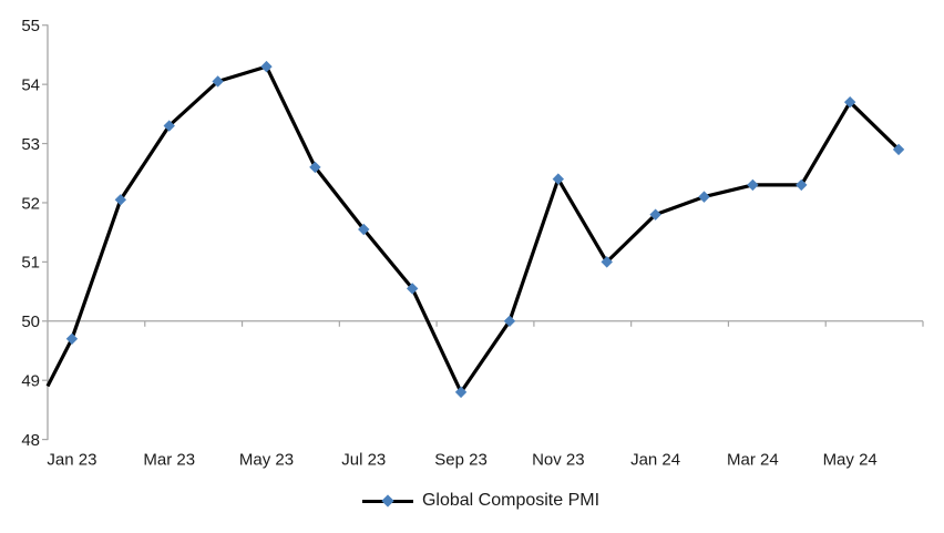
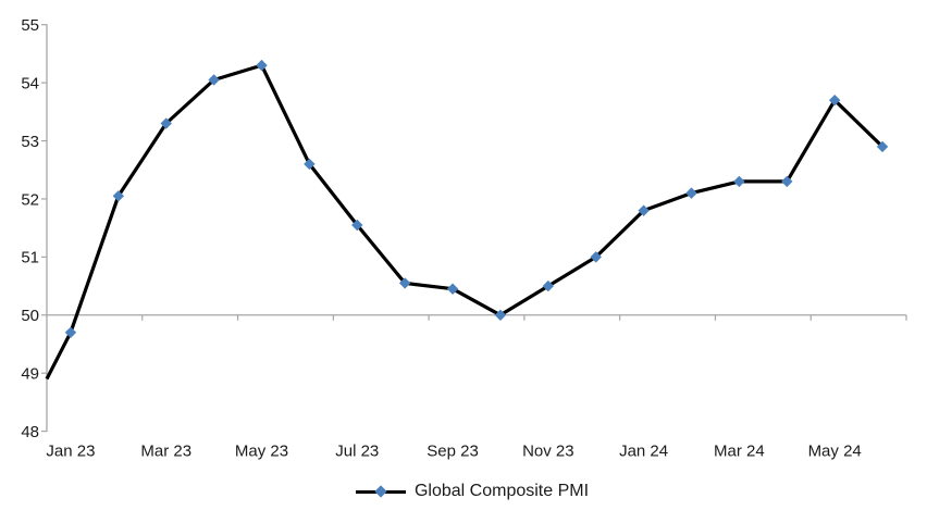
Sep 23: 48.8 -> 50.5
Nov 23: 52.4 -> 50.5
